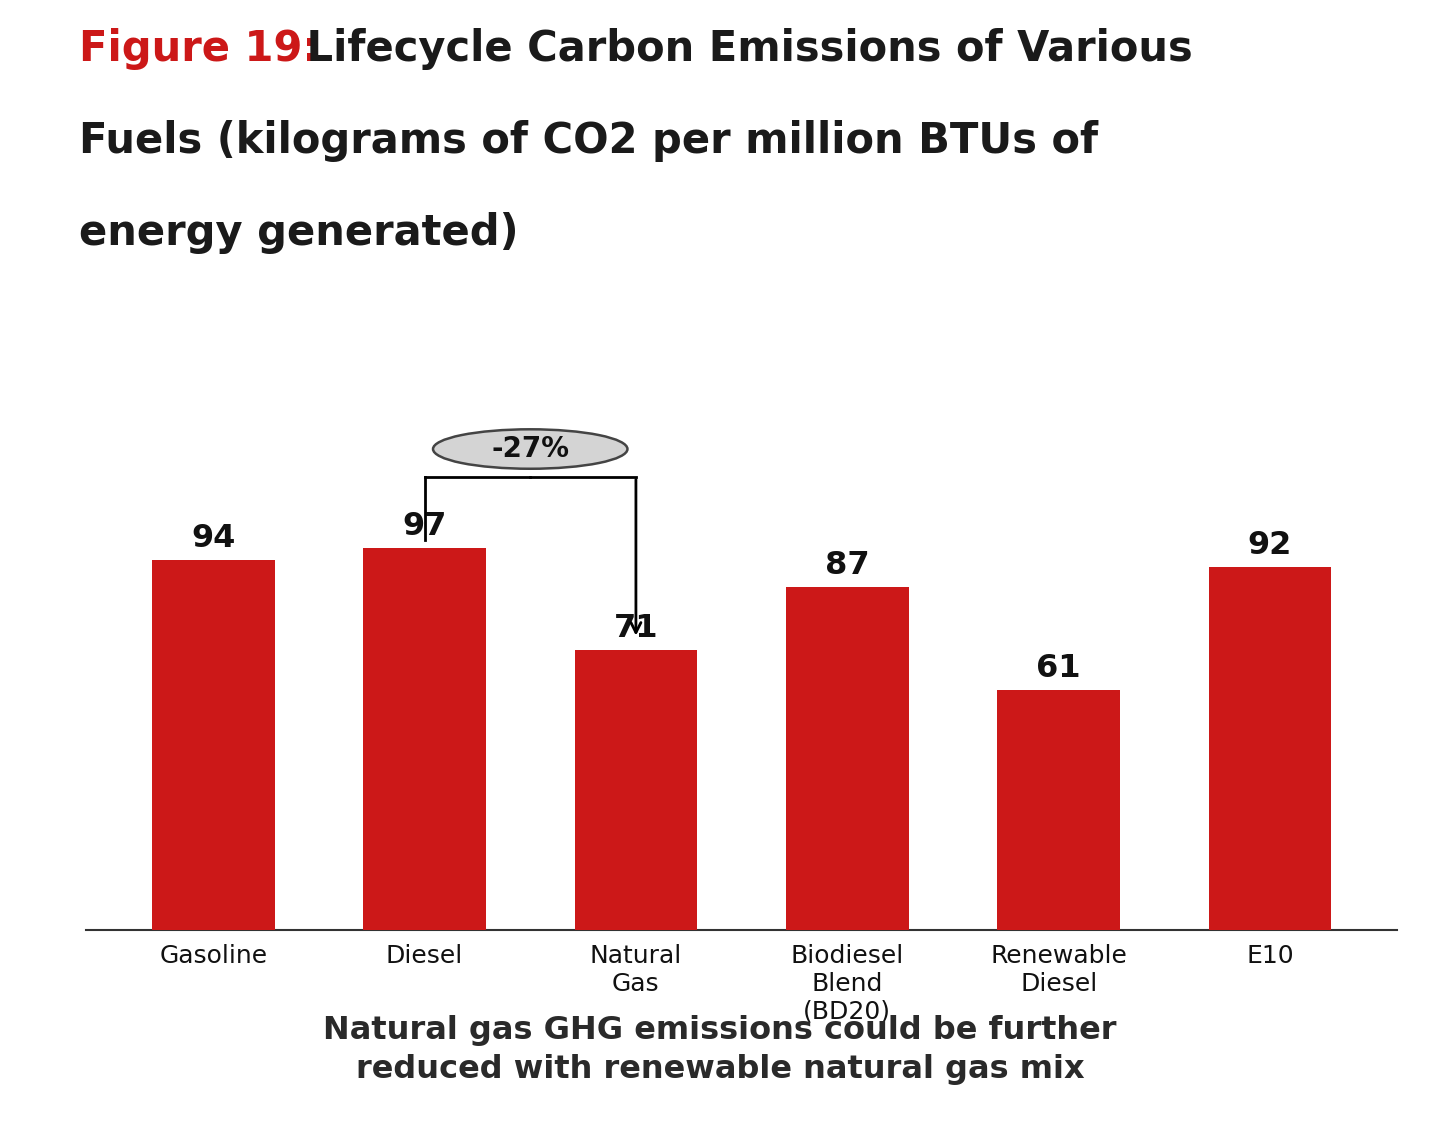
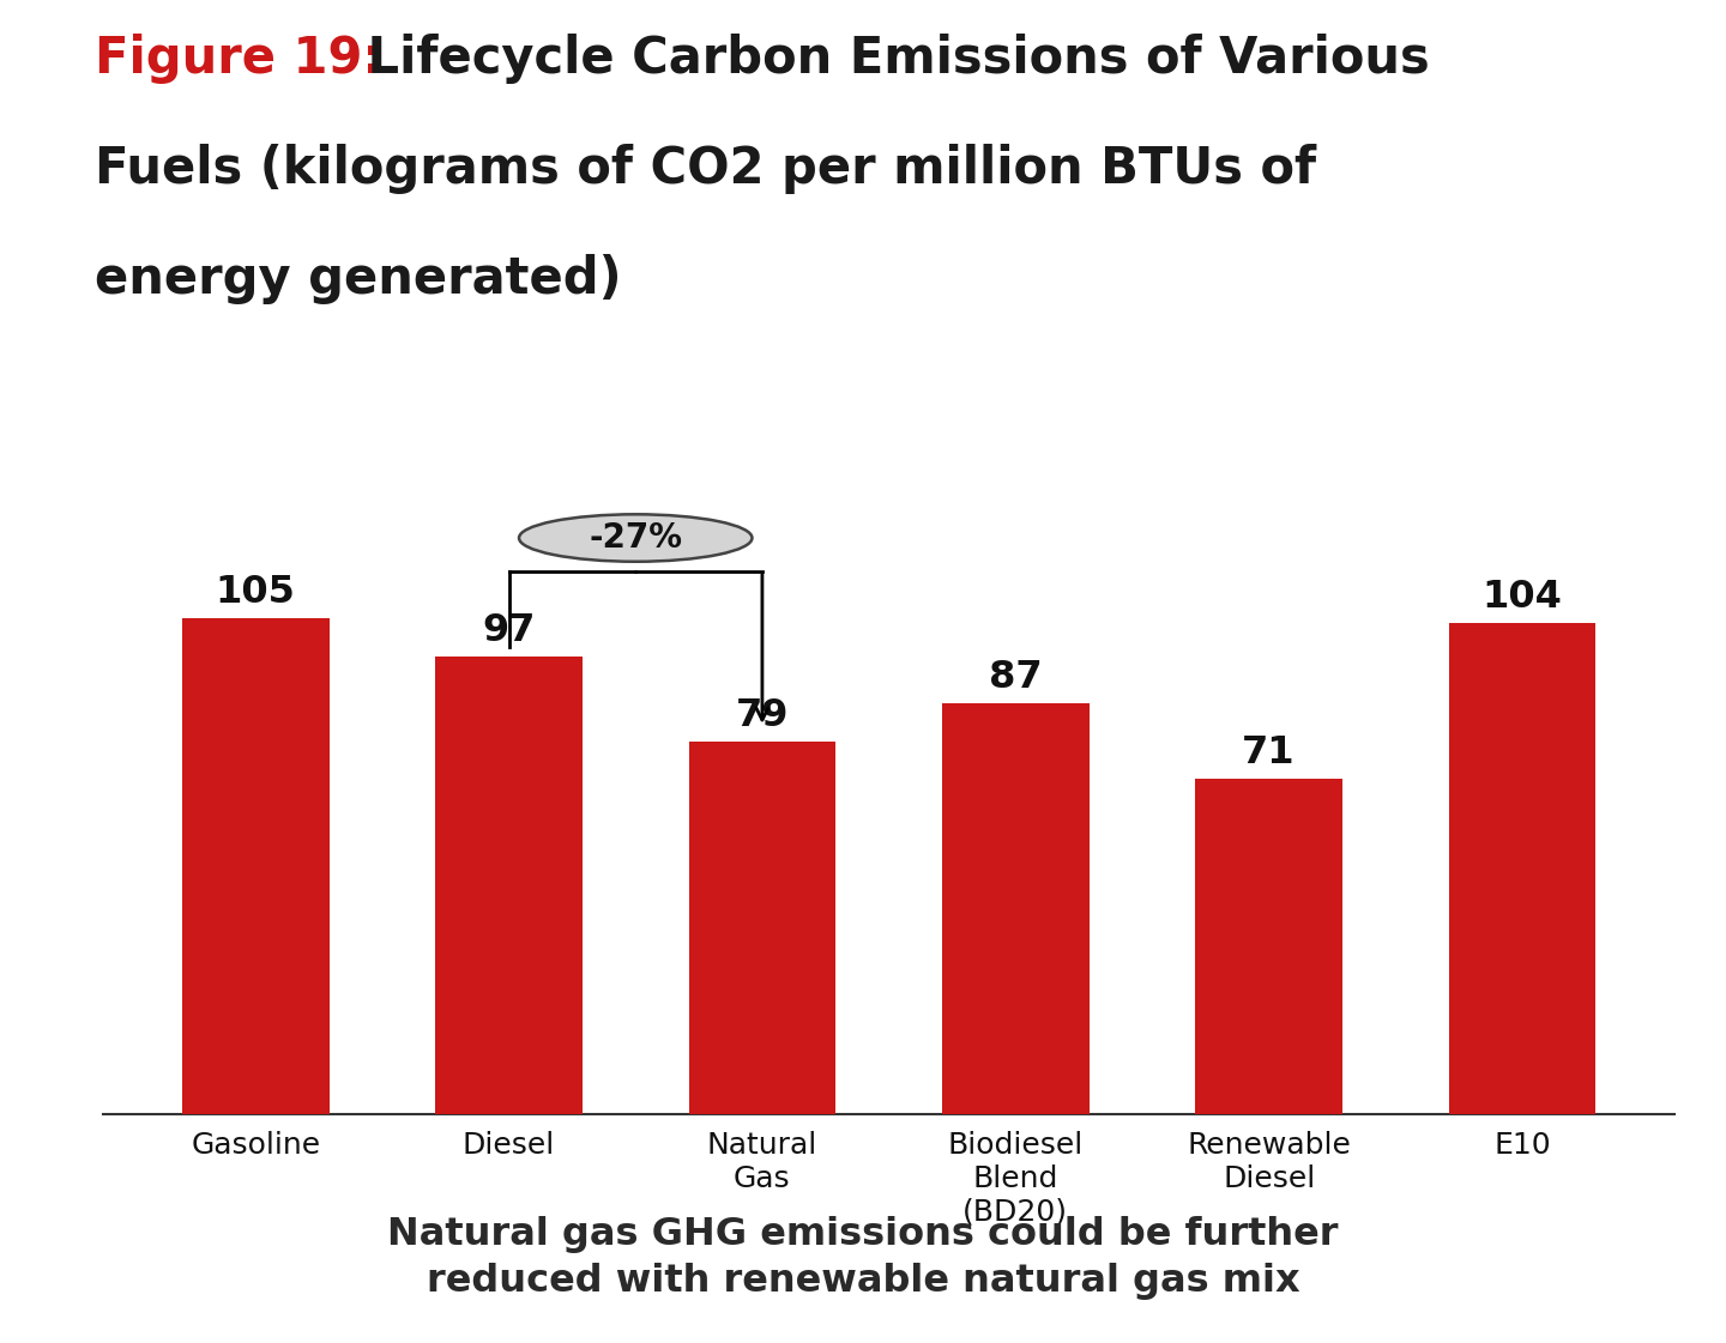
Gasoline: 94 -> 105
Natural Gas: 71 -> 79
Renewable Diesel: 61 -> 71
E10: 92 -> 104
